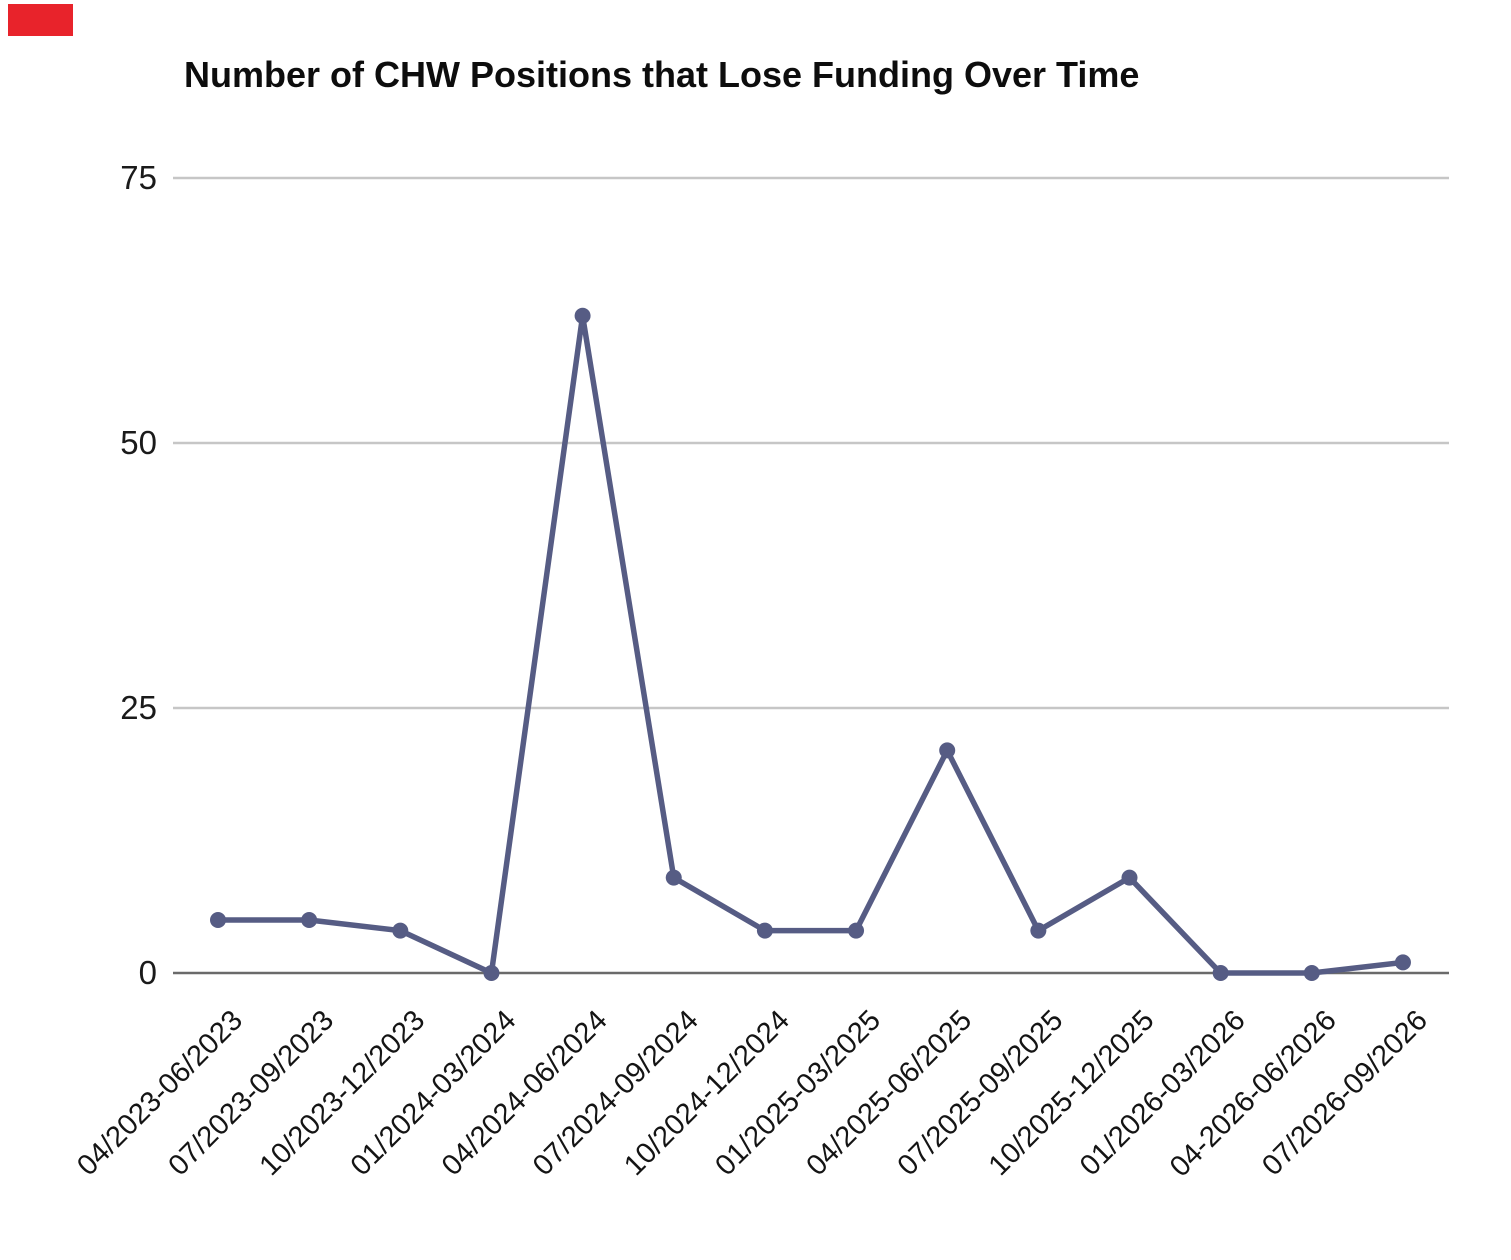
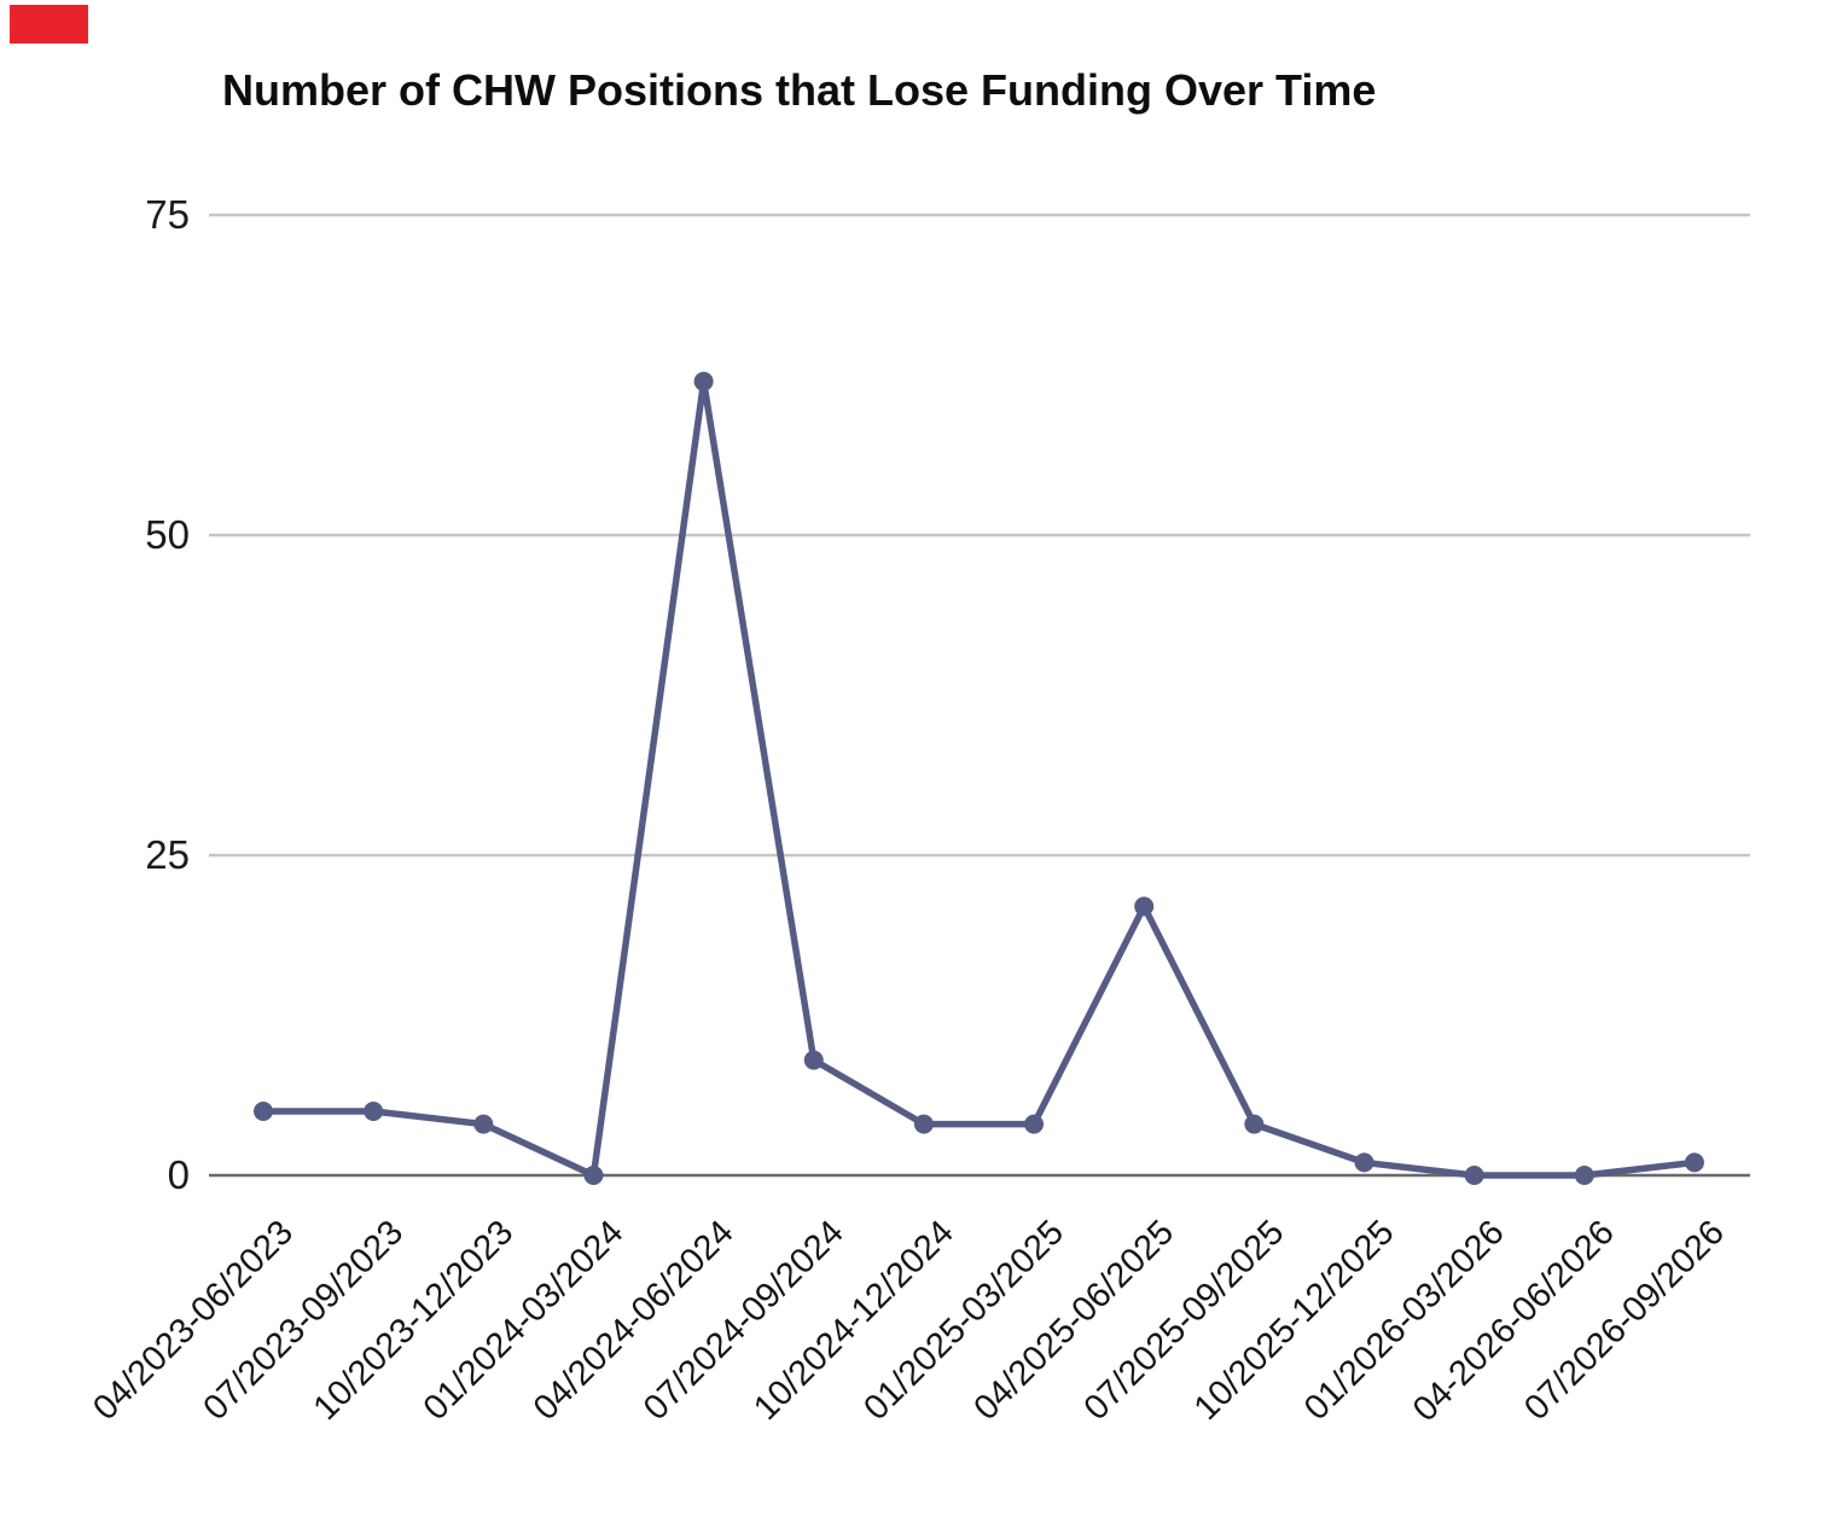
10/2025-12/2025: 9 -> 1
